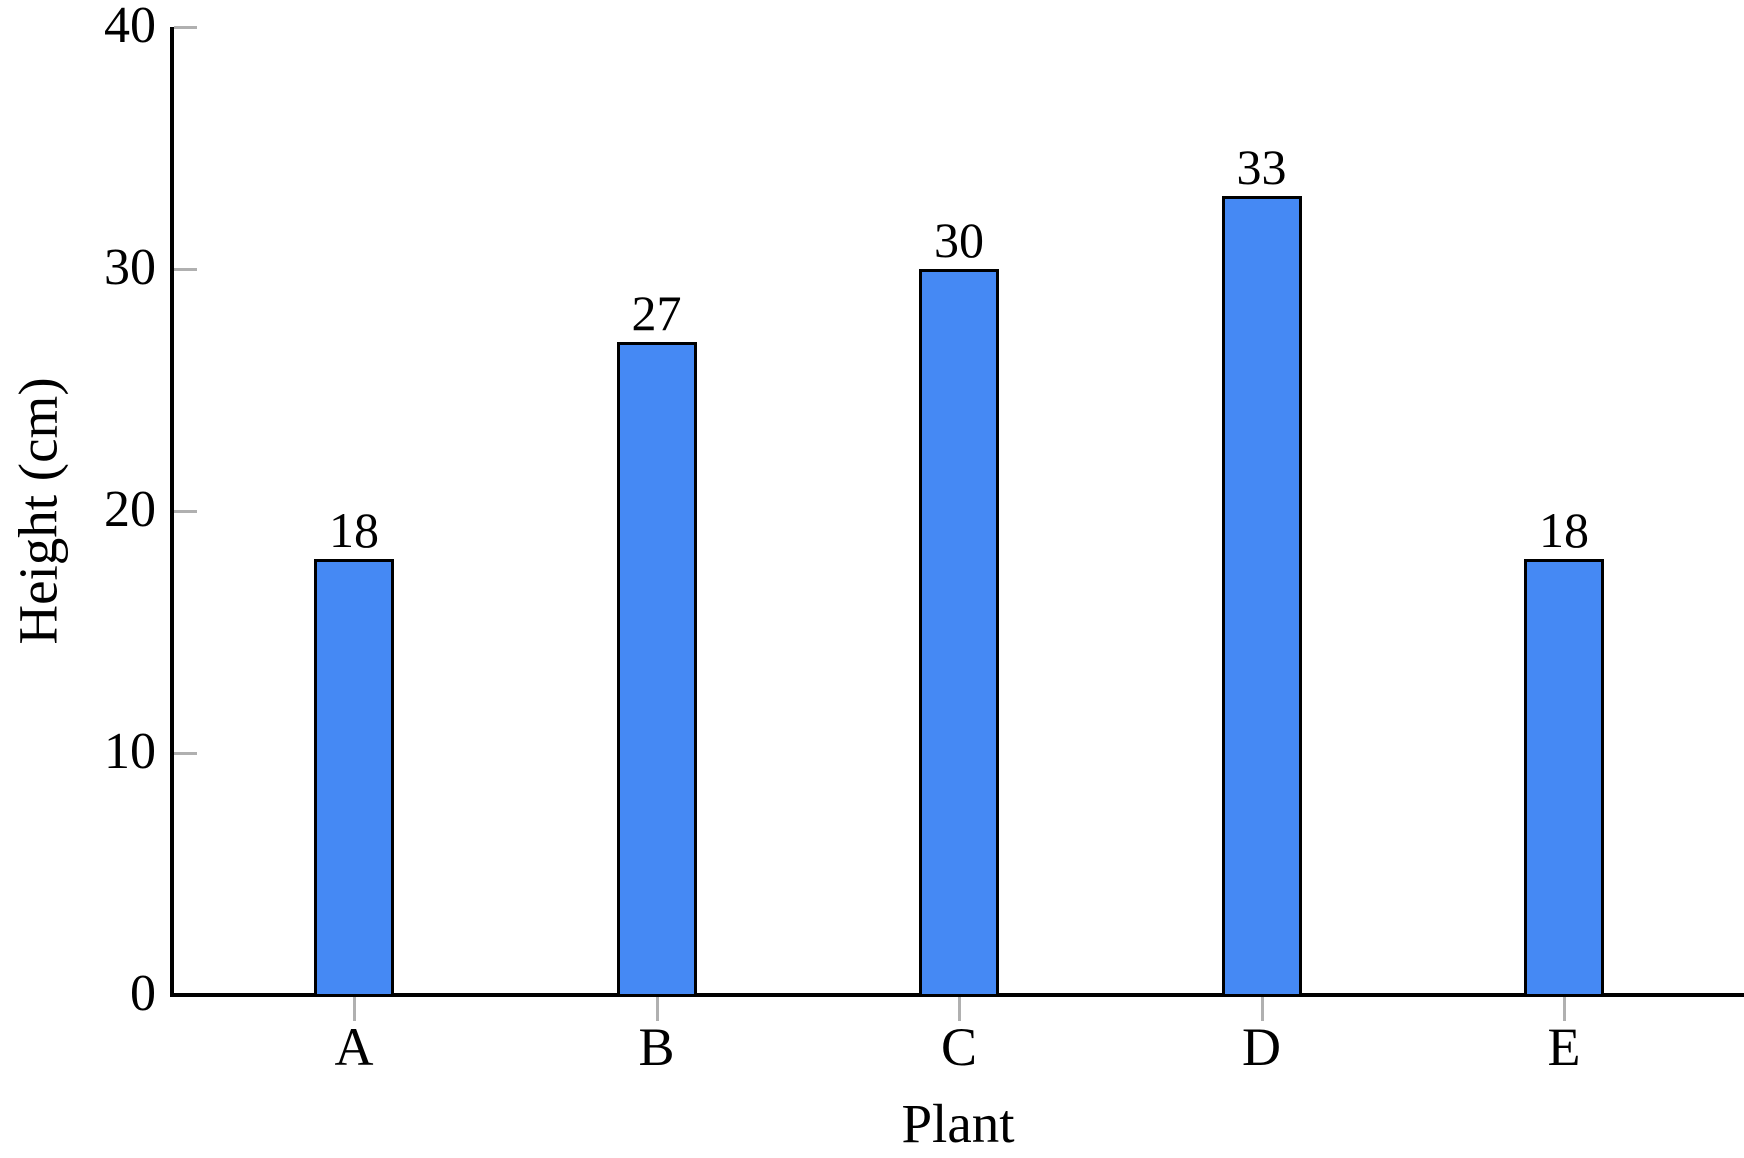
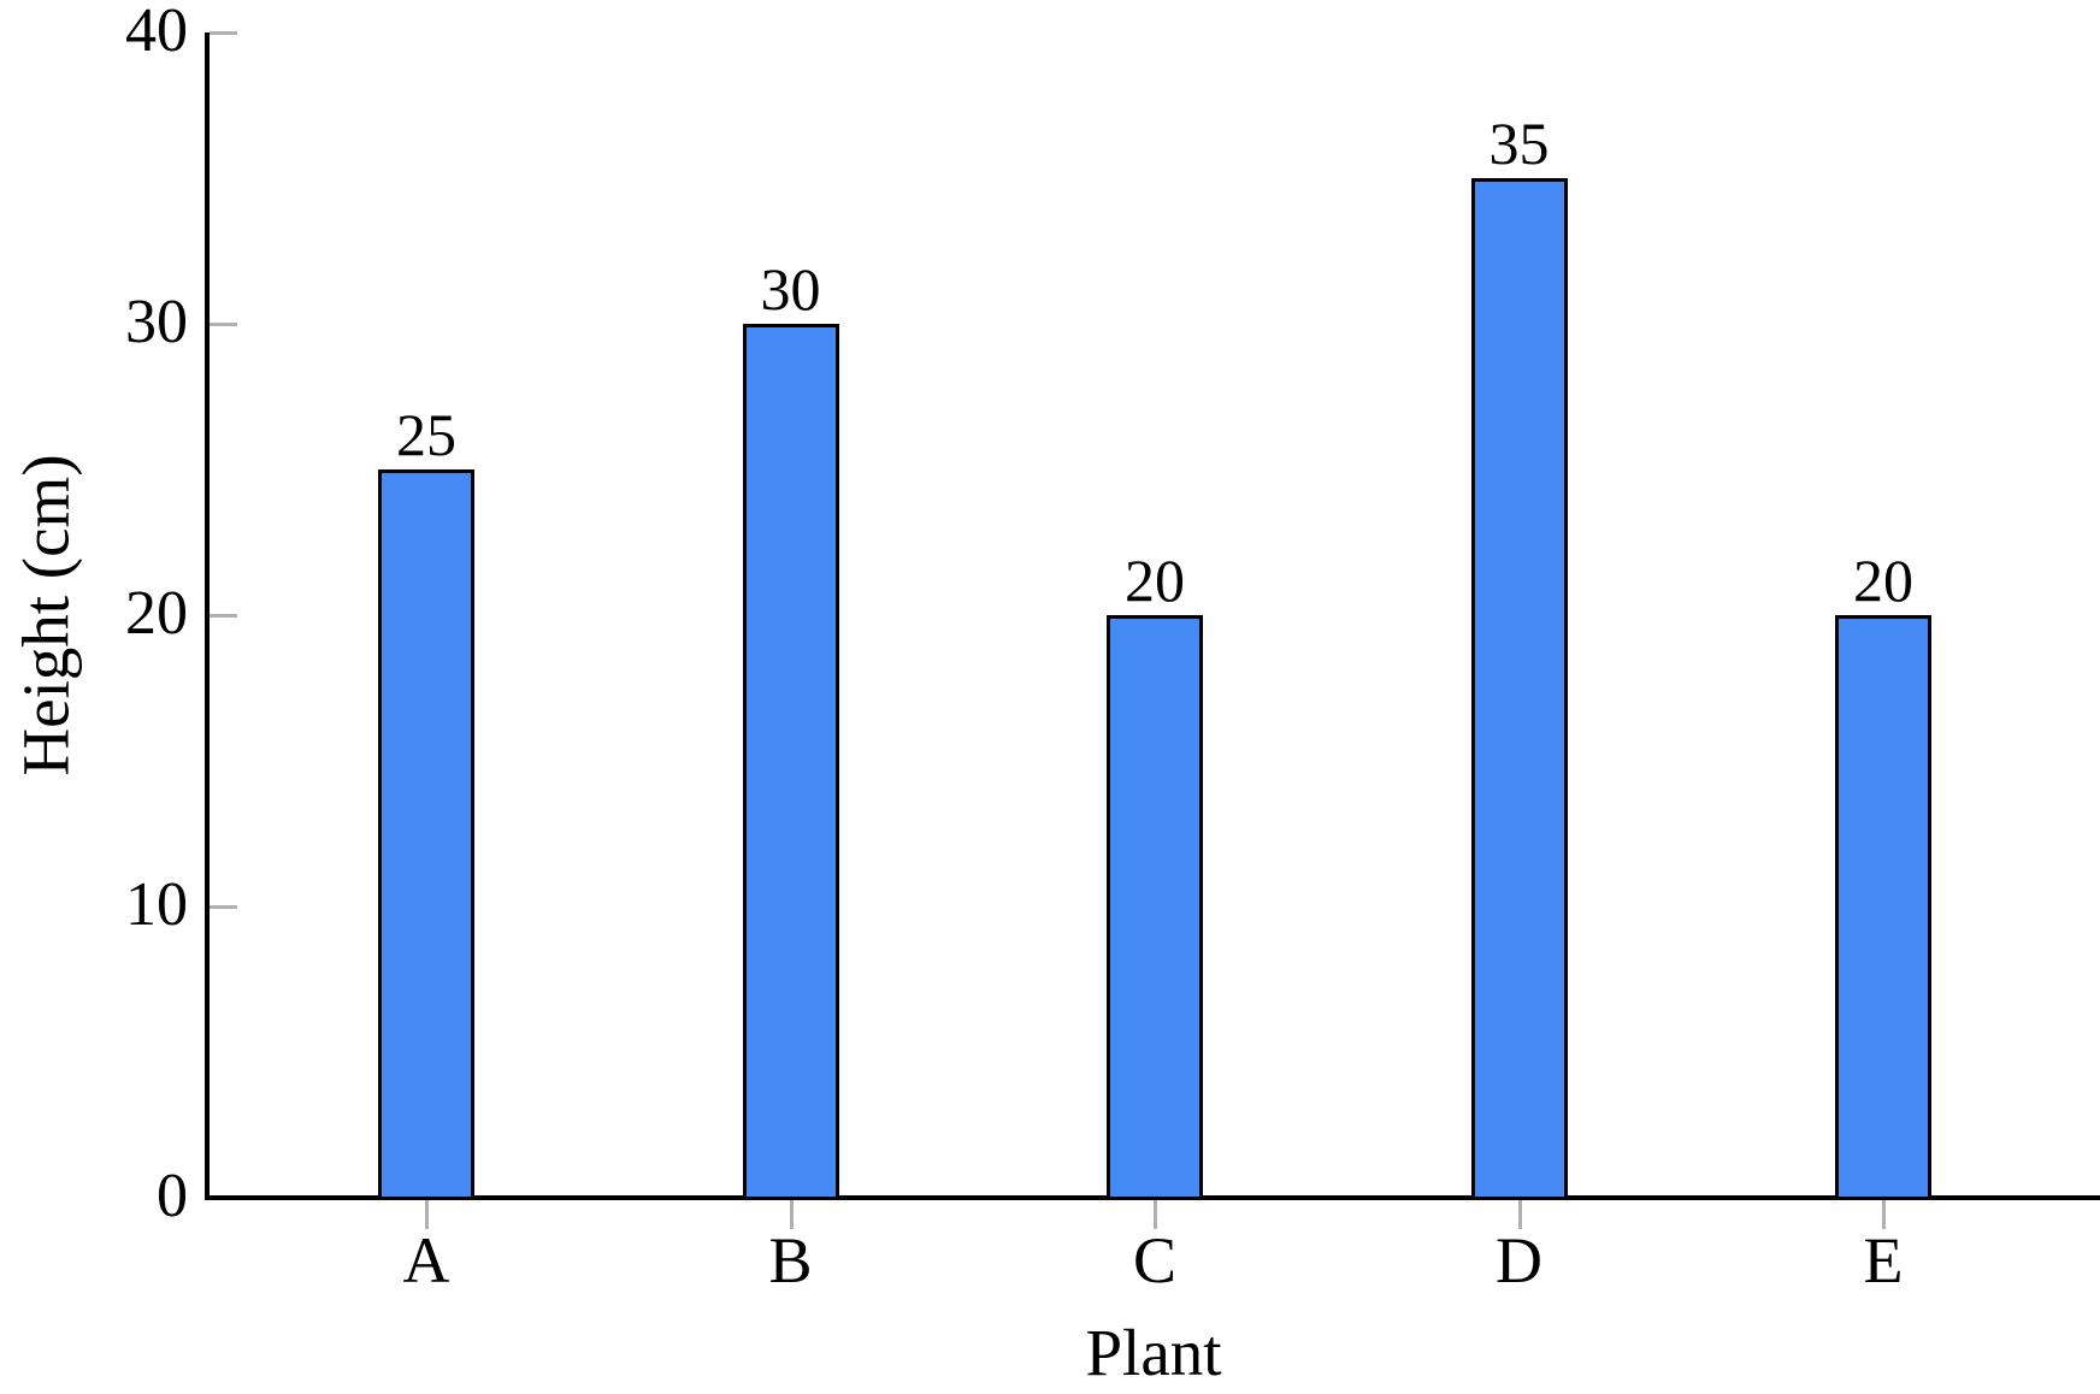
A: 18 -> 25
B: 27 -> 30
C: 30 -> 20
D: 33 -> 35
E: 18 -> 20
